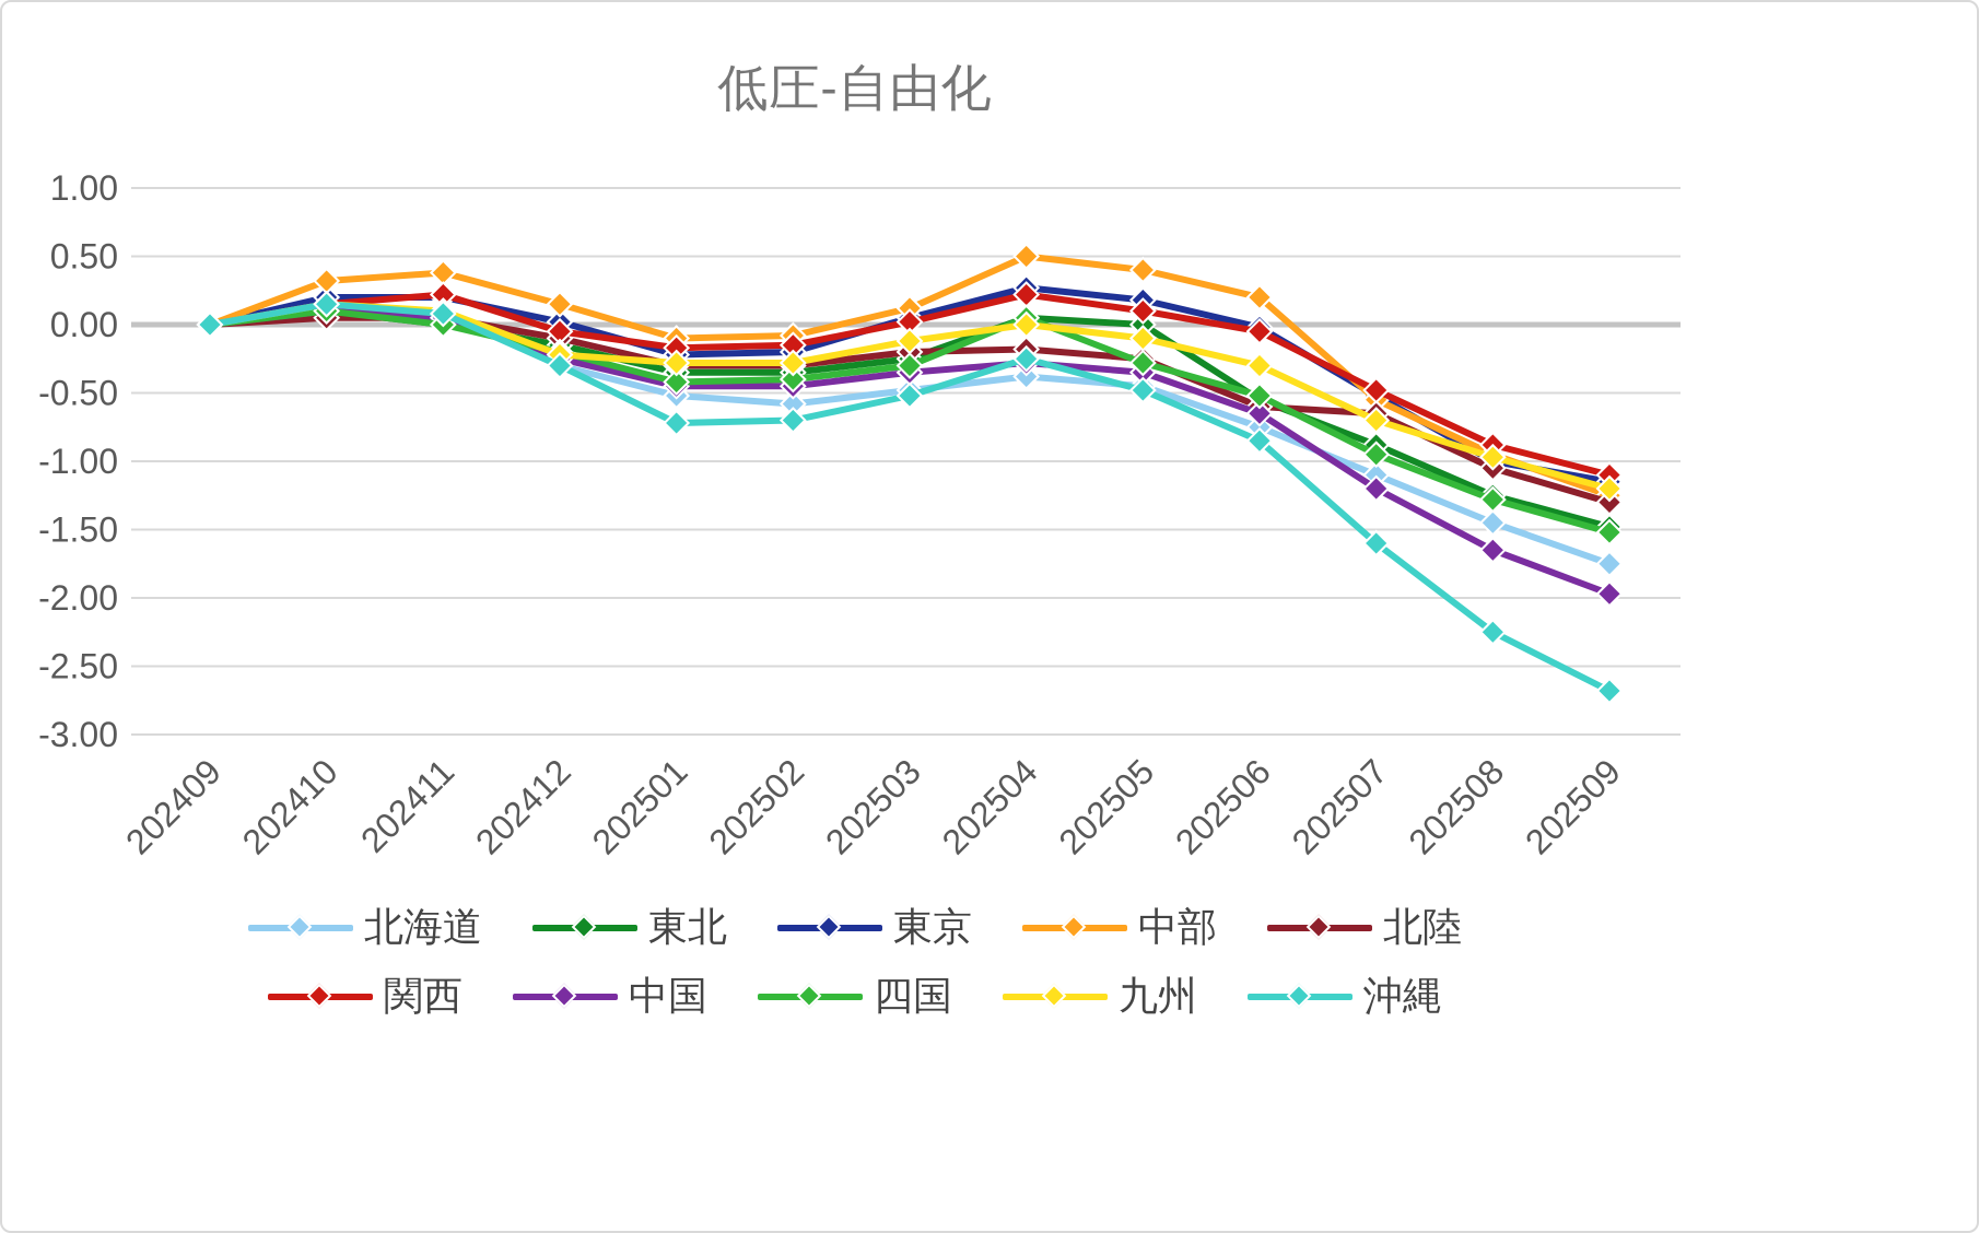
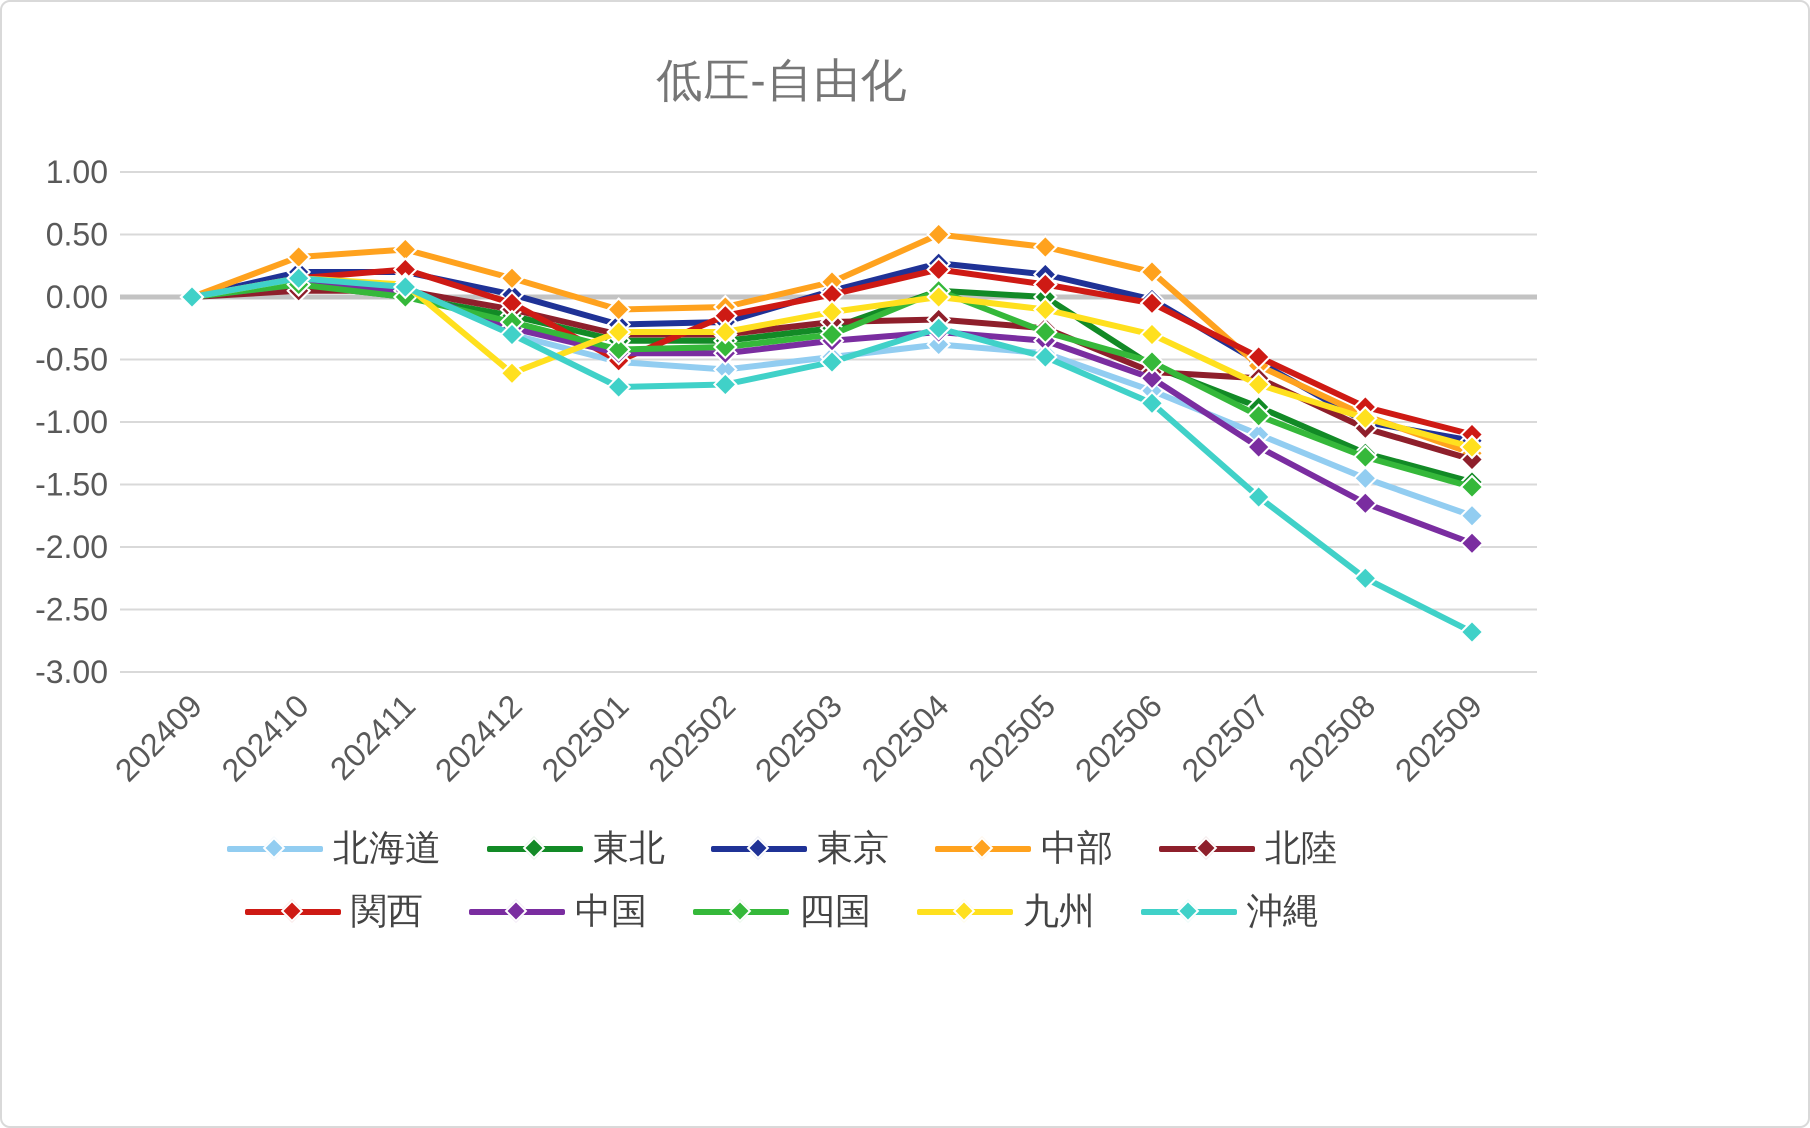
九州/202412: -0.22 -> -0.61
関西/202501: -0.17 -> -0.51
